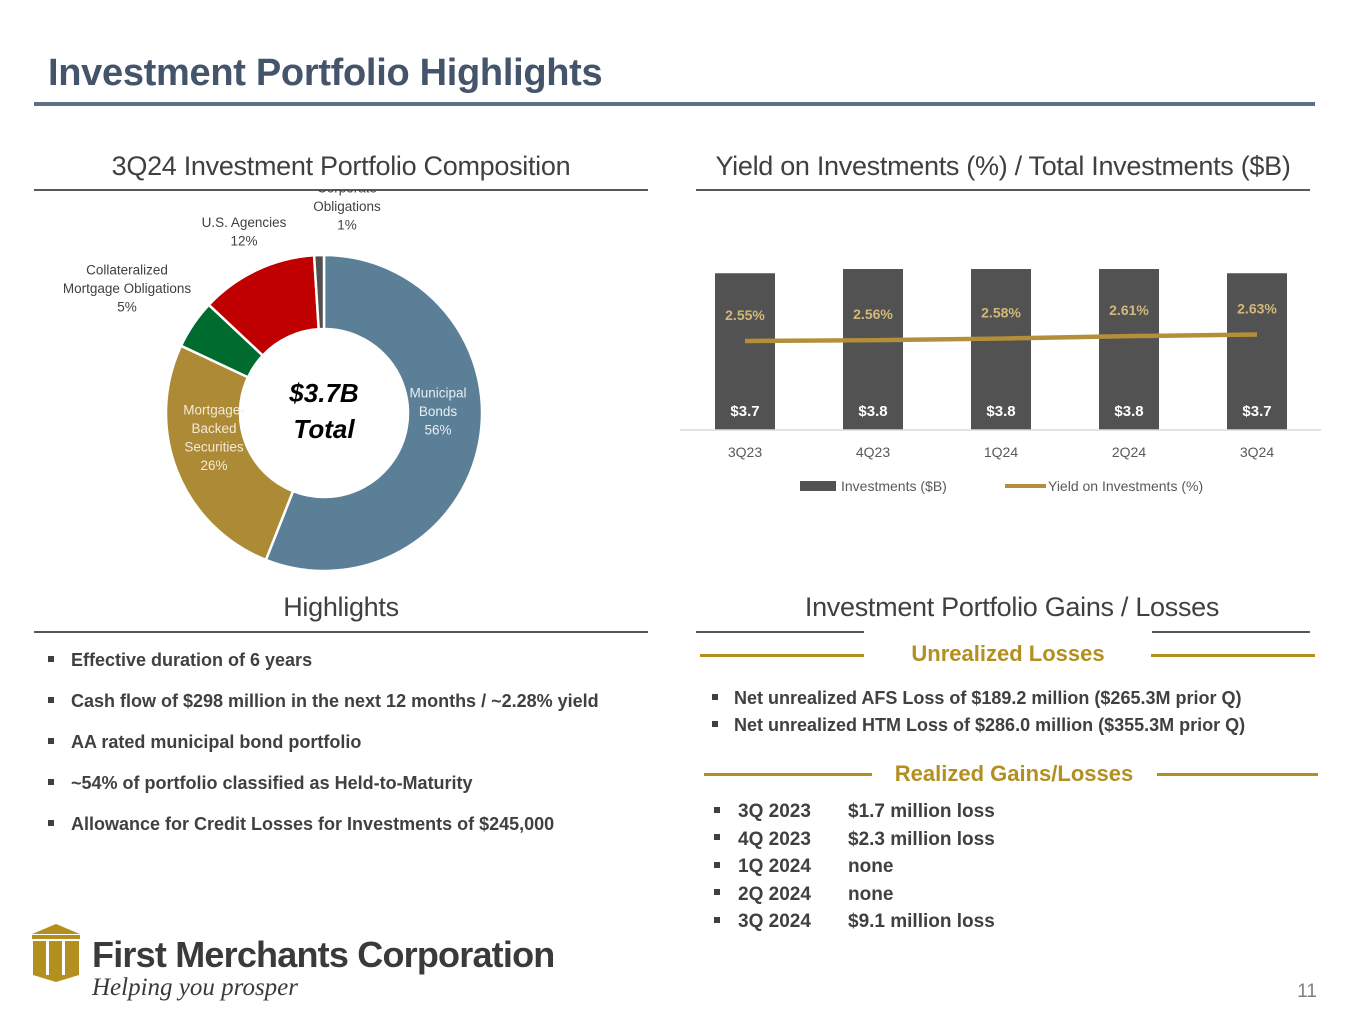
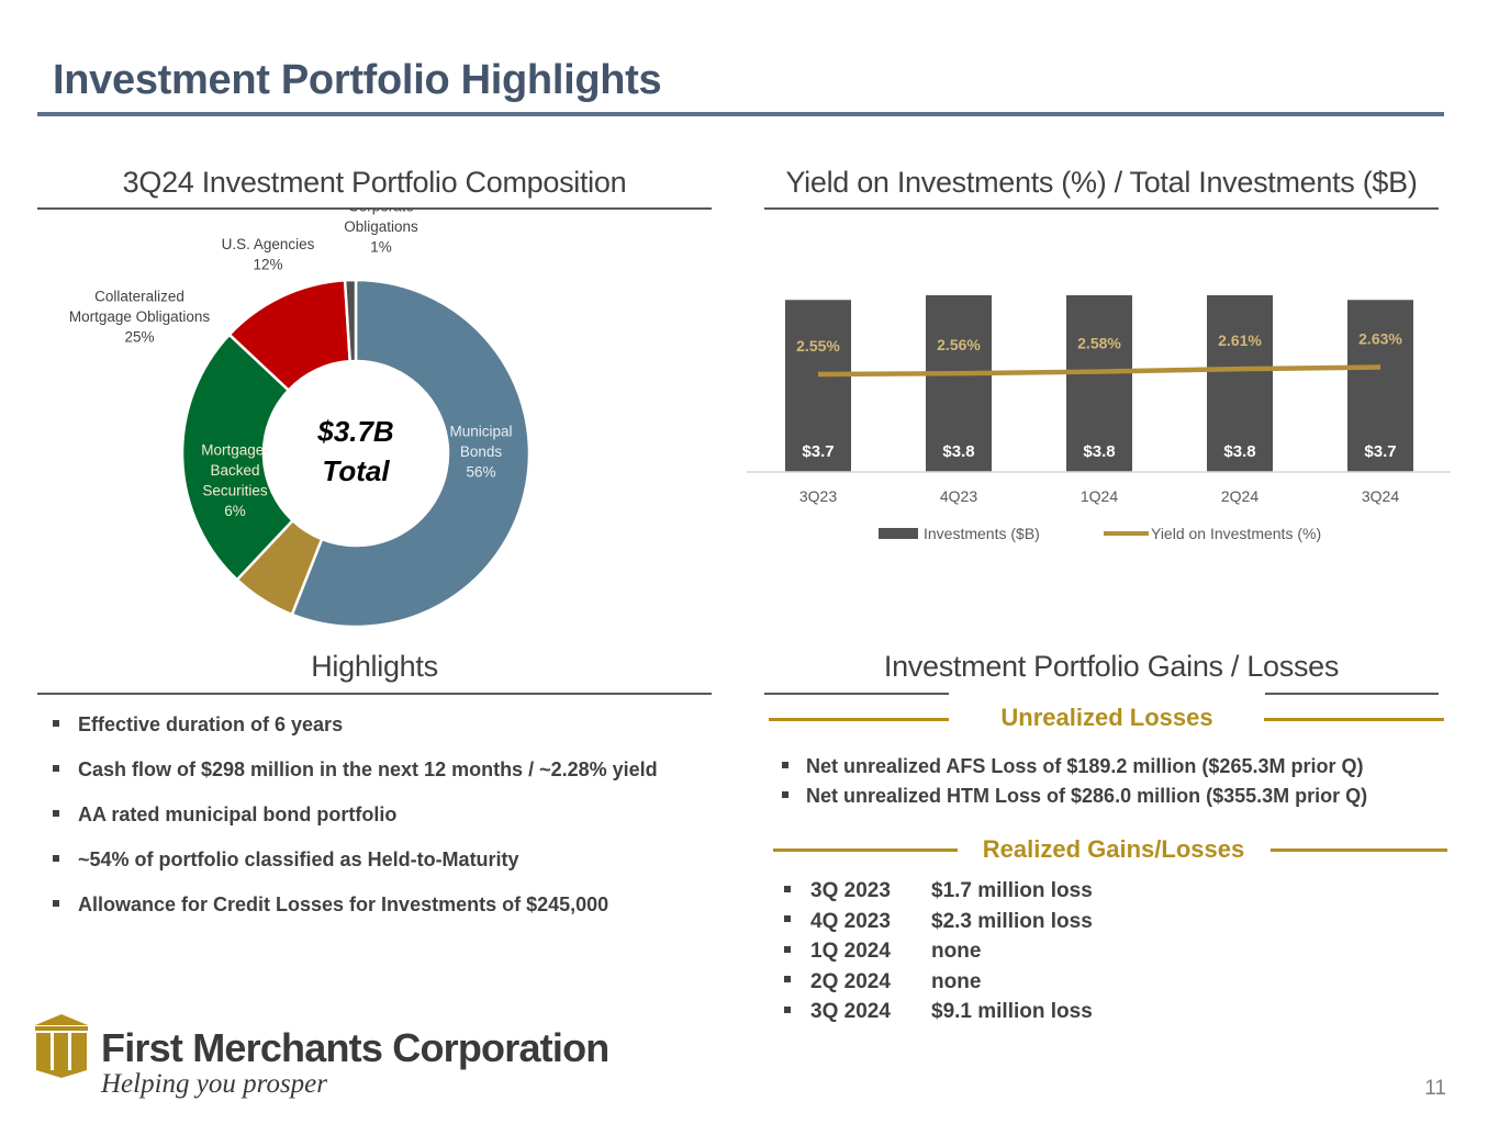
3Q24 Investment Portfolio Composition/Mortgage-Backed Securities: 26% -> 6%
3Q24 Investment Portfolio Composition/Collateralized Mortgage Obligations: 5% -> 25%
